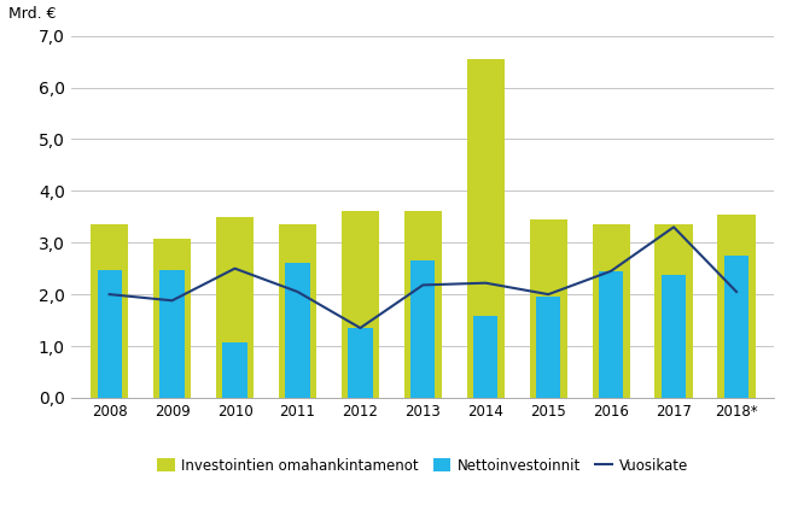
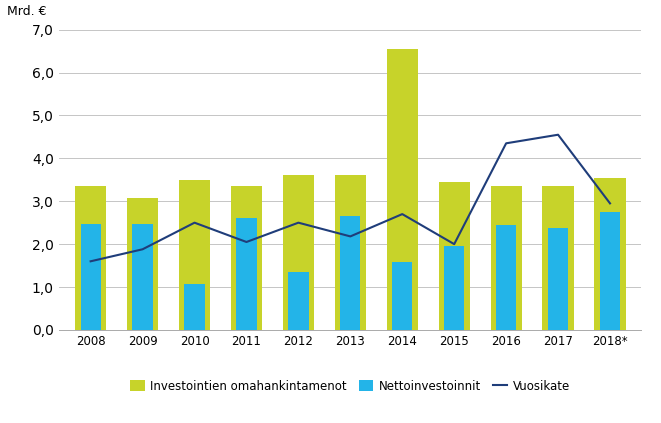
Vuosikate/2008: 2,00 -> 1,60
Vuosikate/2012: 1,35 -> 2,50
Vuosikate/2014: 2,22 -> 2,70
Vuosikate/2016: 2,45 -> 4,35
Vuosikate/2017: 3,30 -> 4,55
Vuosikate/2018*: 2,05 -> 2,95
